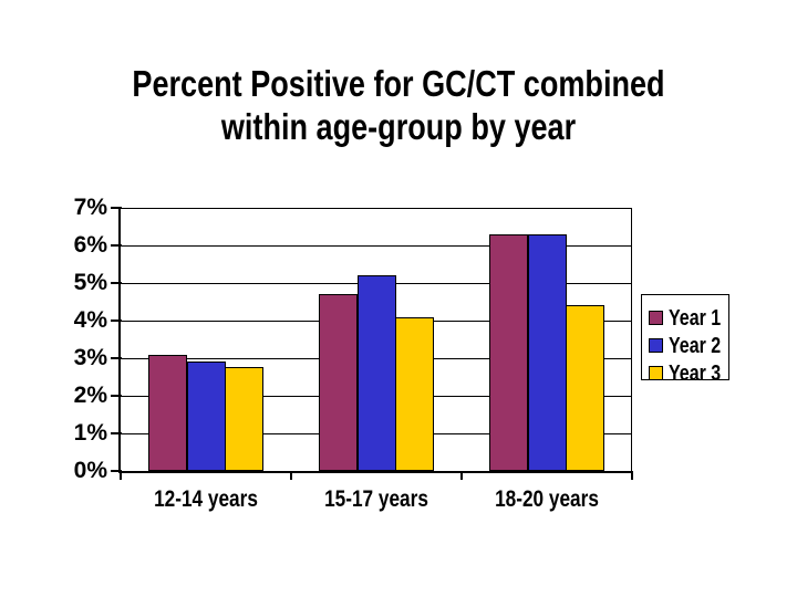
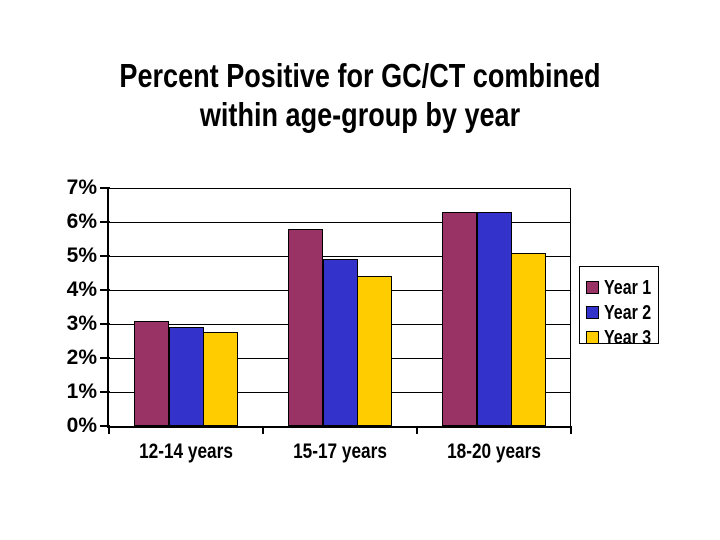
Year 1/15-17 years: 4.7% -> 5.8%
Year 2/15-17 years: 5.2% -> 4.9%
Year 3/15-17 years: 4.1% -> 4.4%
Year 3/18-20 years: 4.4% -> 5.1%
